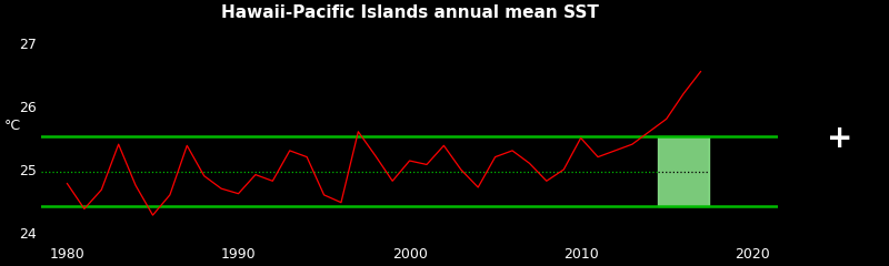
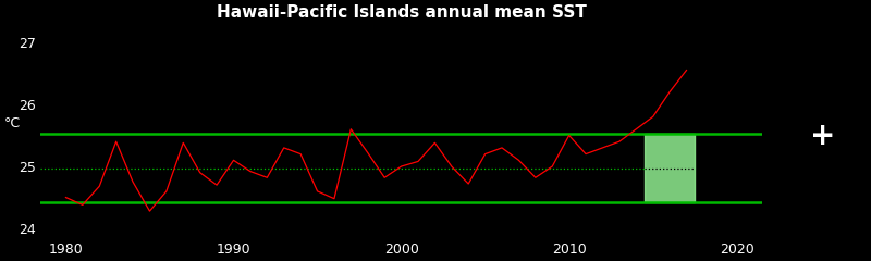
1980: 24.78 -> 24.50
1990: 24.62 -> 25.10
2000: 25.14 -> 25.00
